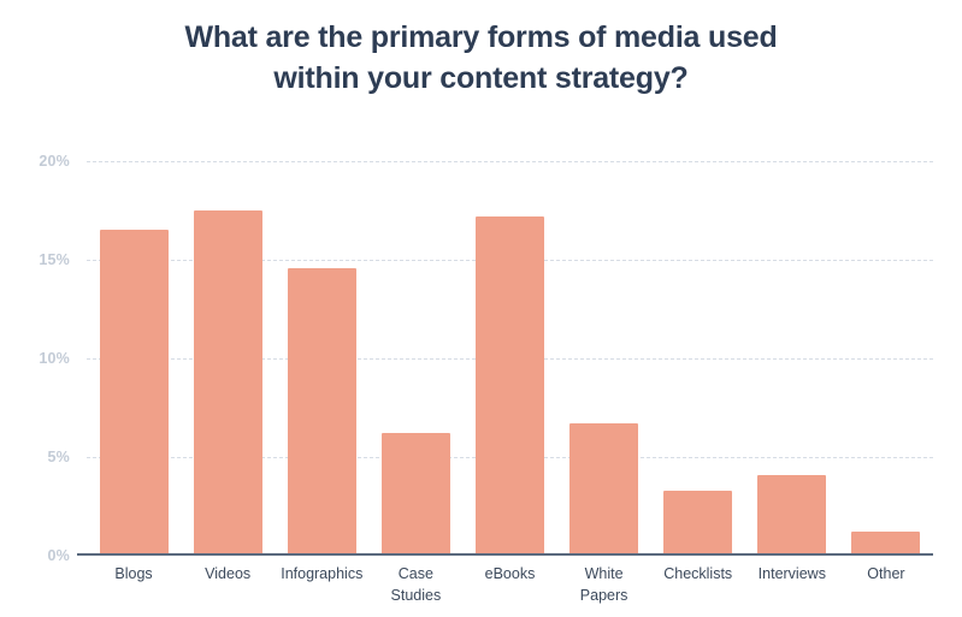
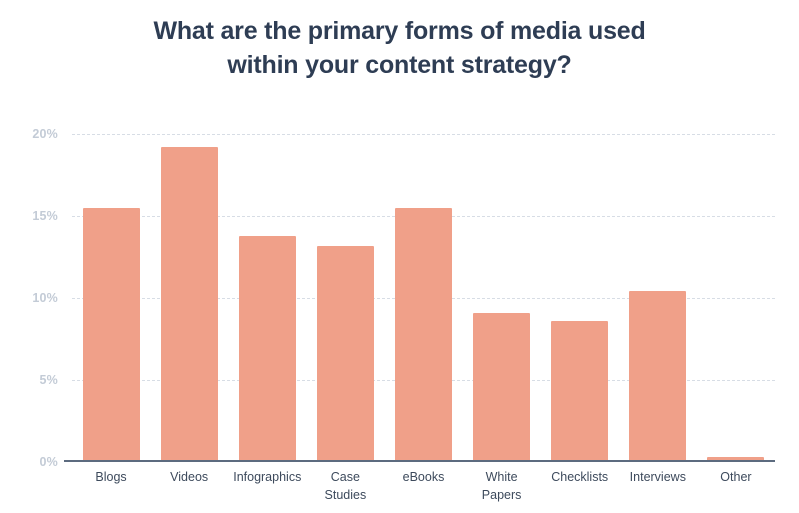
Blogs: 16.5% -> 15.5%
Videos: 17.5% -> 19.2%
Infographics: 14.6% -> 13.8%
Case Studies: 6.2% -> 13.2%
eBooks: 17.2% -> 15.5%
White Papers: 6.7% -> 9.1%
Checklists: 3.3% -> 8.6%
Interviews: 4.1% -> 10.4%
Other: 1.2% -> 0.3%
